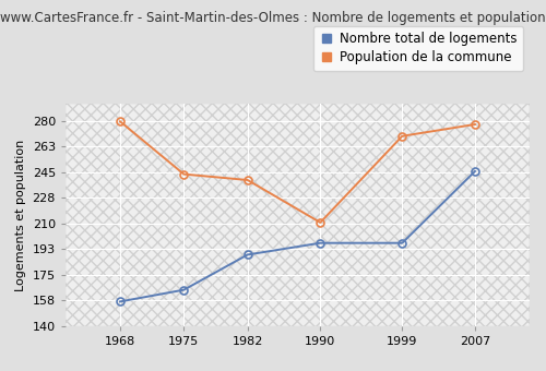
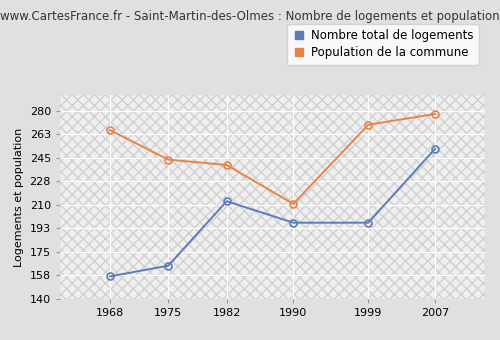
Population de la commune/1968: 280 -> 266
Nombre total de logements/1982: 189 -> 213
Nombre total de logements/2007: 246 -> 252
